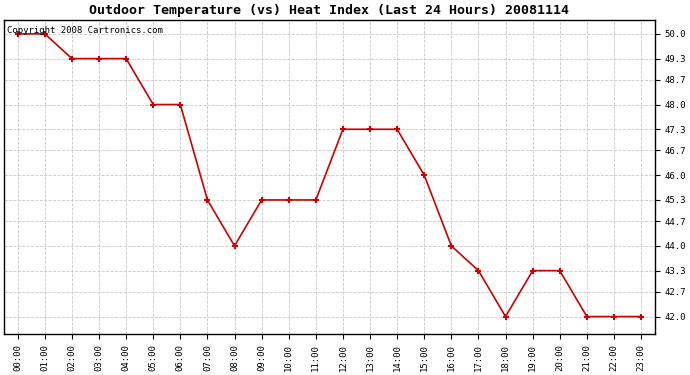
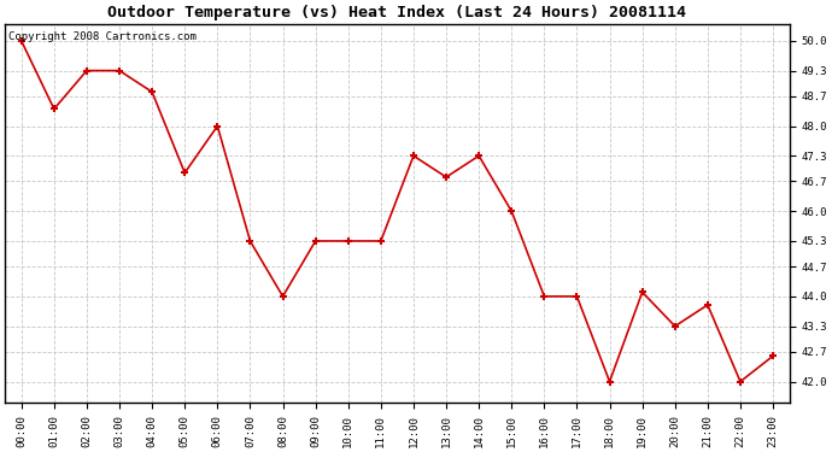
01:00: 50.0 -> 48.4
04:00: 49.3 -> 48.8
05:00: 48.0 -> 46.9
13:00: 47.3 -> 46.8
17:00: 43.3 -> 44.0
19:00: 43.3 -> 44.1
21:00: 42.0 -> 43.8
23:00: 42.0 -> 42.6
